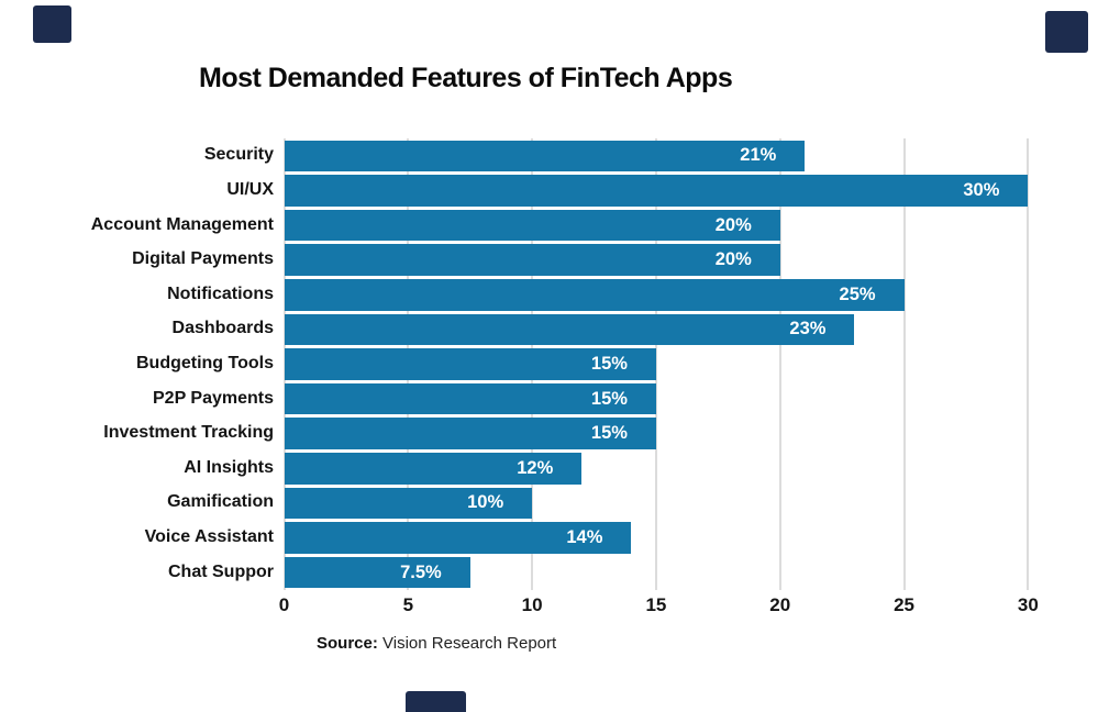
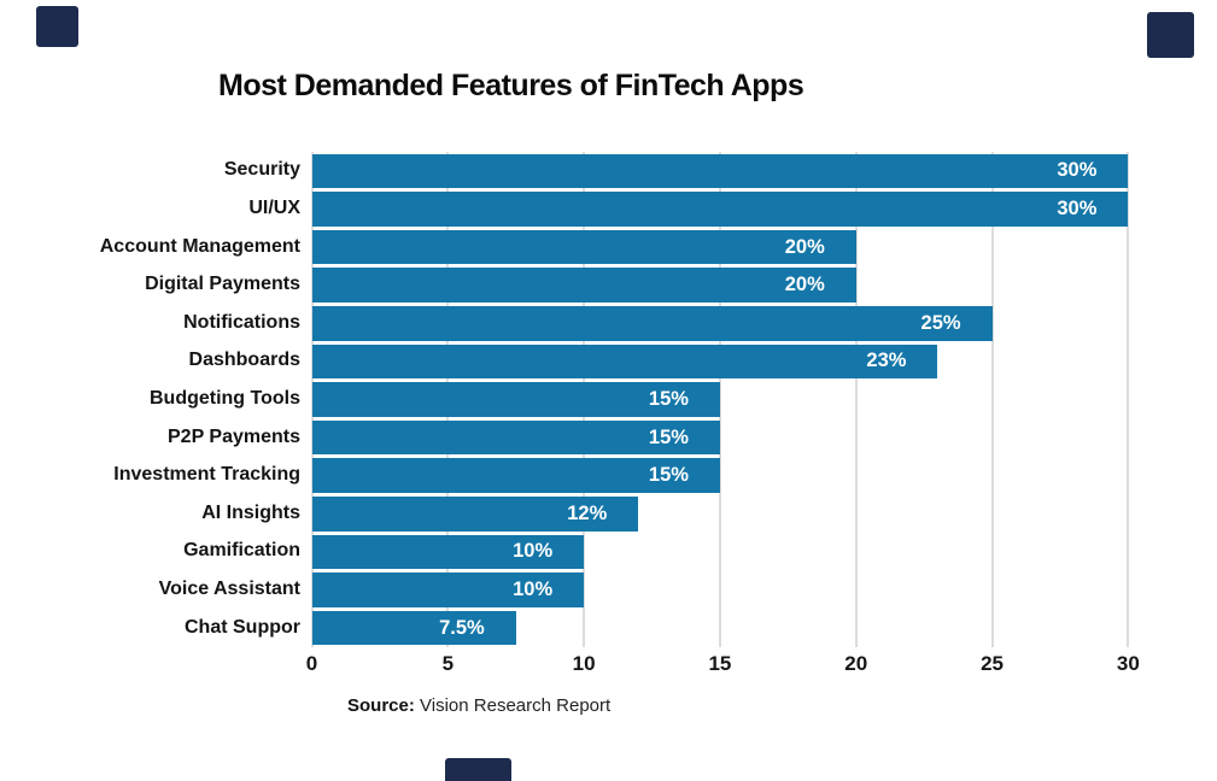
Security: 21% -> 30%
Voice Assistant: 14% -> 10%
